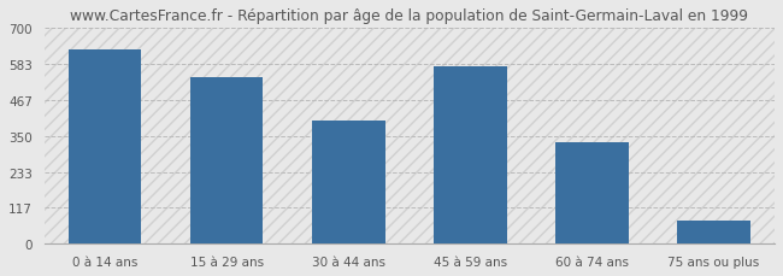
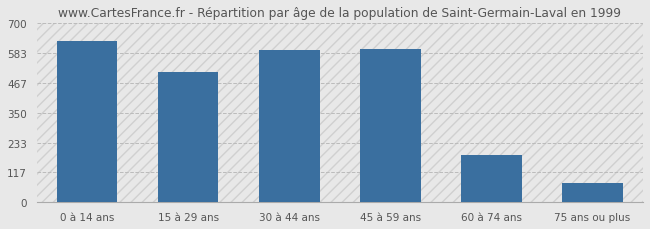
15 à 29 ans: 540 -> 510
30 à 44 ans: 400 -> 595
45 à 59 ans: 575 -> 597
60 à 74 ans: 330 -> 185
